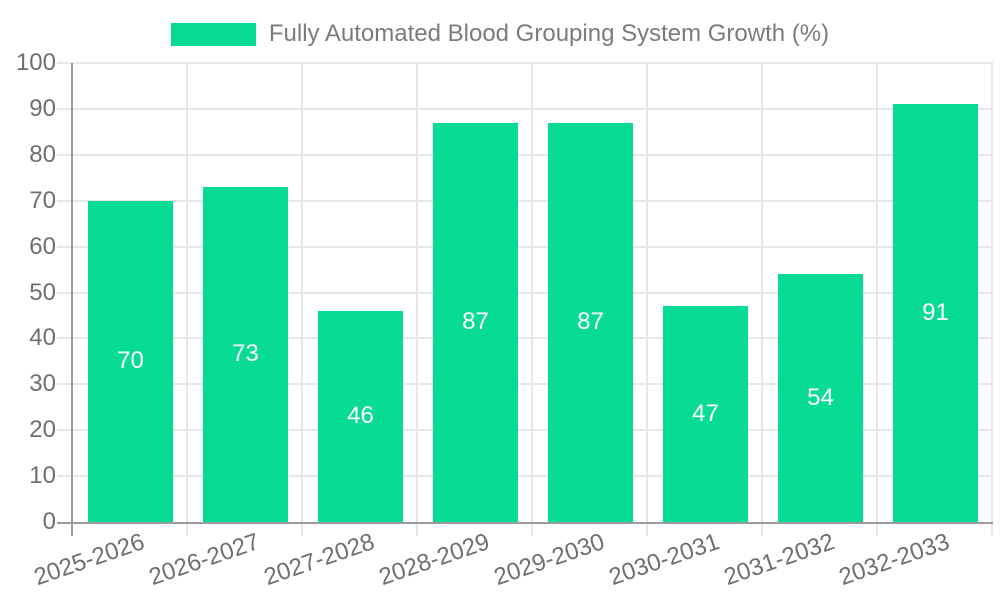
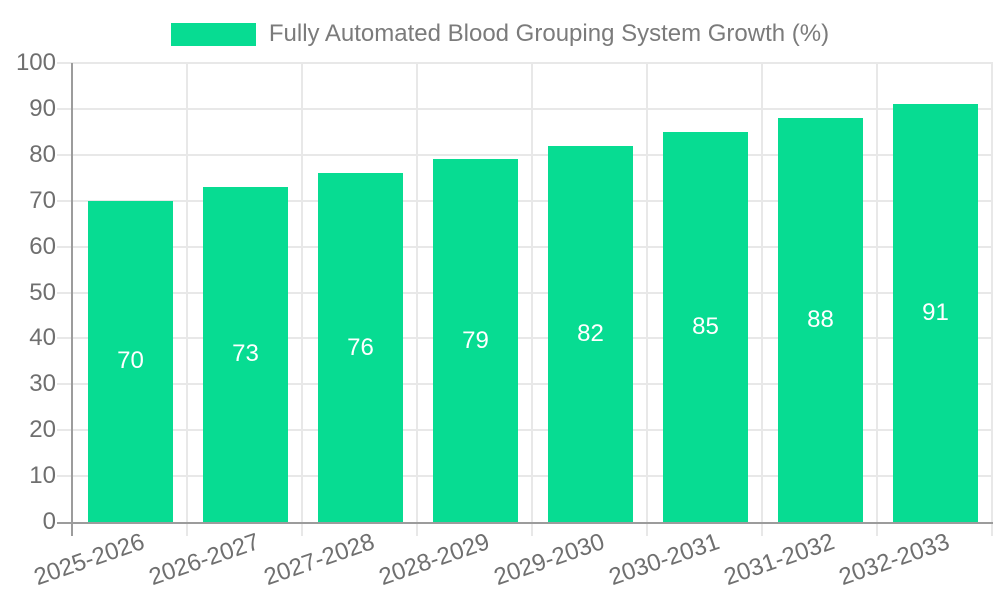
2027-2028: 46 -> 76
2028-2029: 87 -> 79
2029-2030: 87 -> 82
2030-2031: 47 -> 85
2031-2032: 54 -> 88
